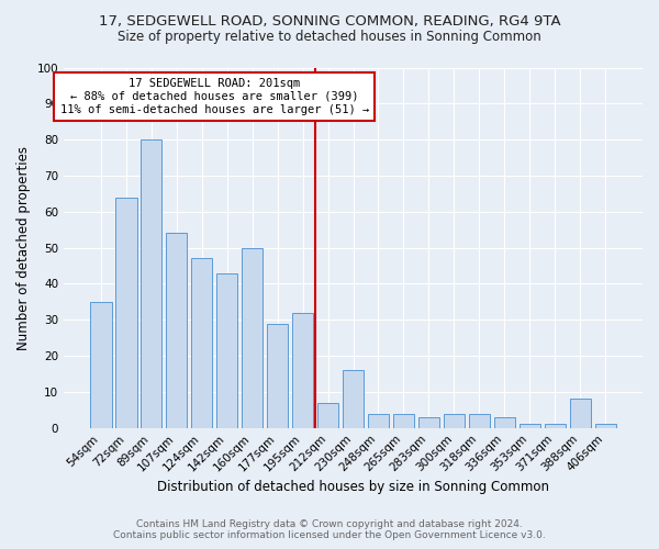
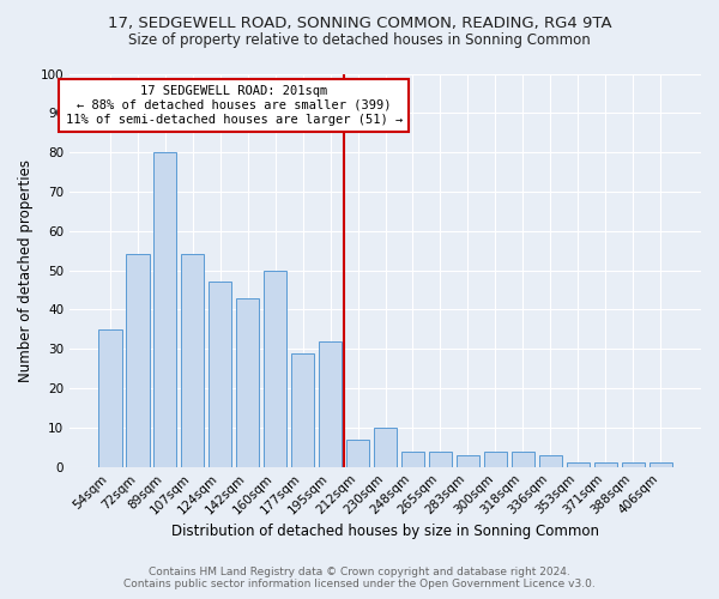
72sqm: 64 -> 54
230sqm: 16 -> 10
388sqm: 8 -> 1
